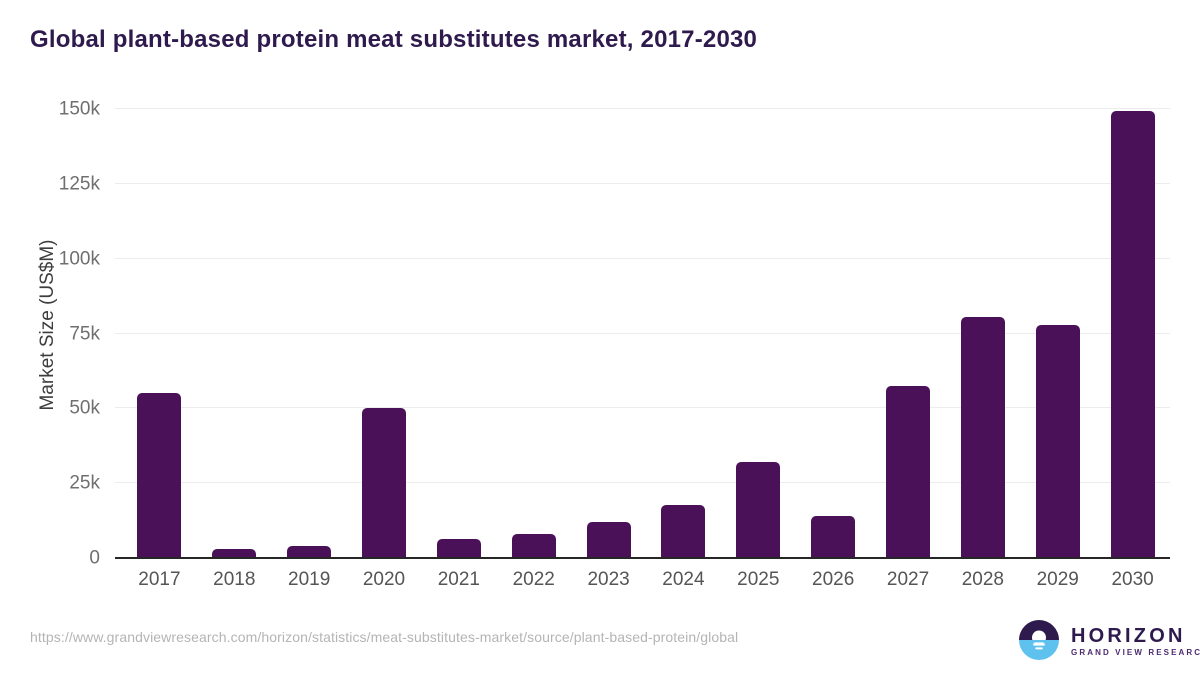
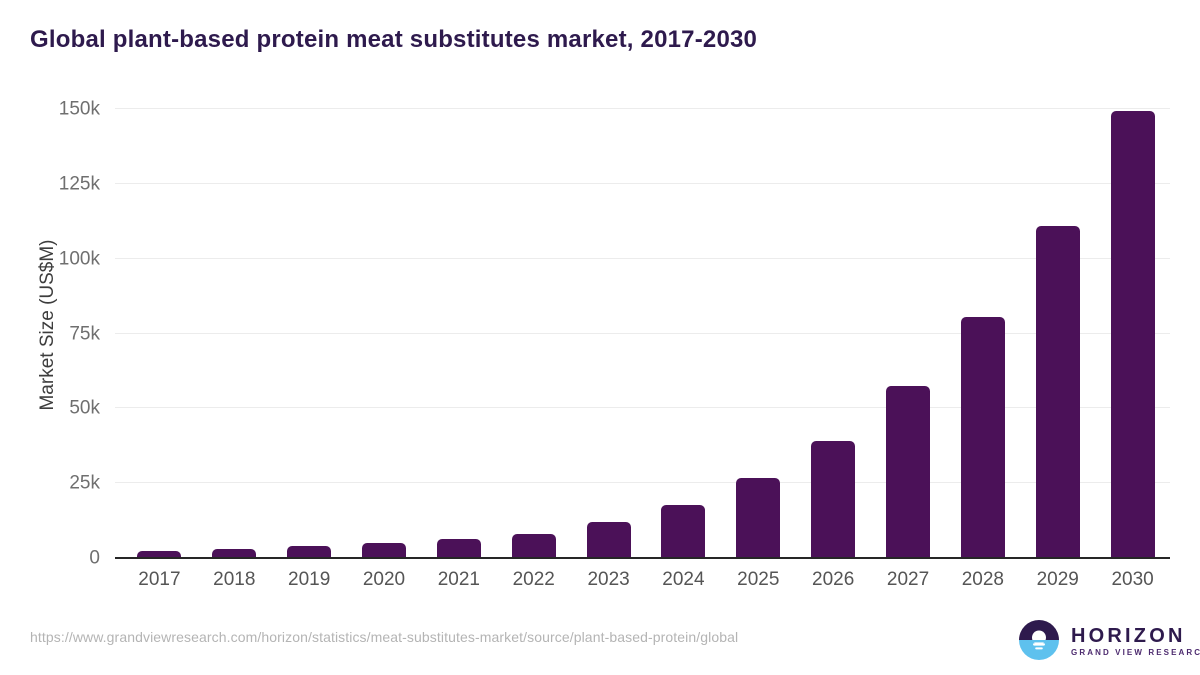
2017: 55k -> 2k
2020: 50k -> 5k
2025: 32k -> 27k
2026: 14k -> 39k
2029: 78k -> 111k
